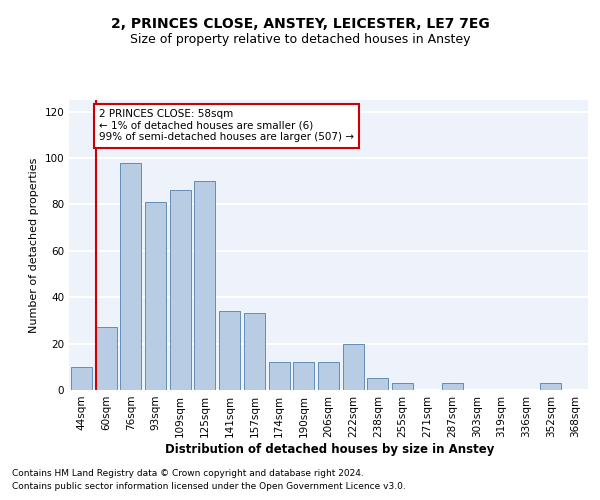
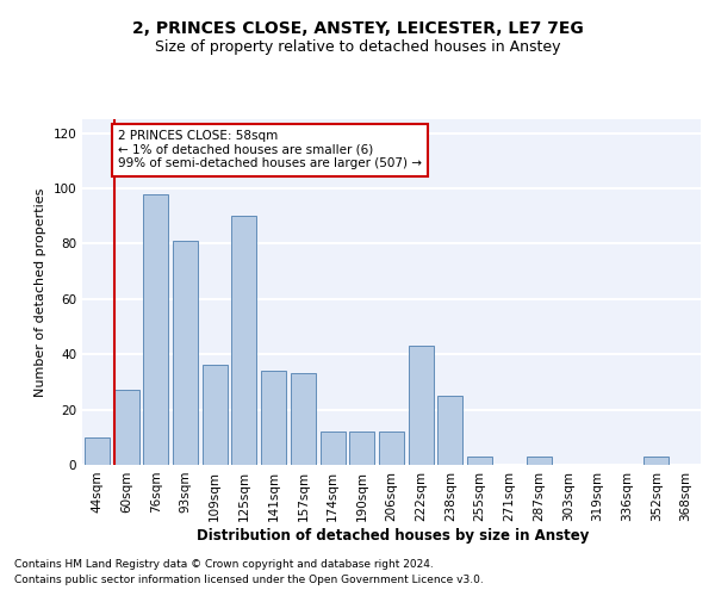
109sqm: 86 -> 36
222sqm: 20 -> 43
238sqm: 5 -> 25
